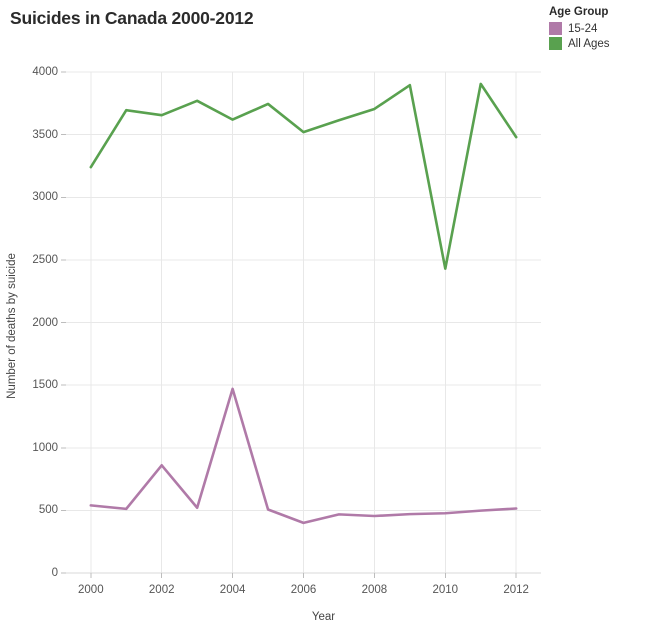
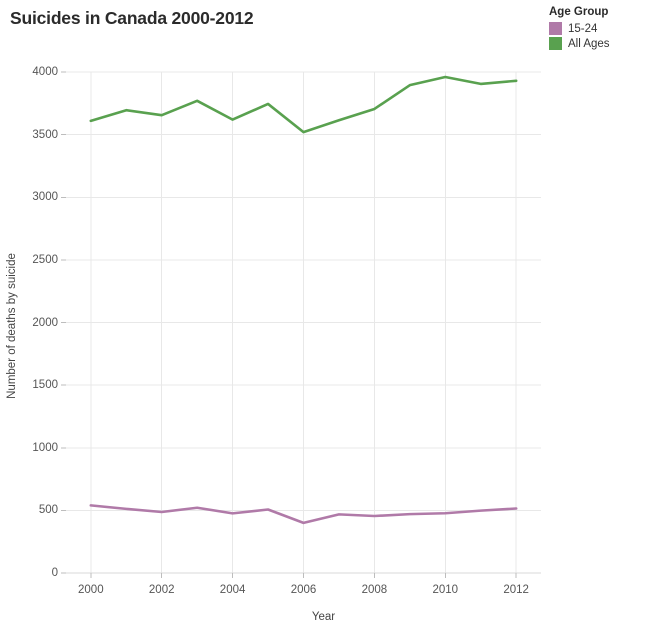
All Ages/2000: 3240 -> 3610
15-24/2002: 860 -> 490
15-24/2004: 1470 -> 480
All Ages/2010: 2430 -> 3960
All Ages/2012: 3480 -> 3930
